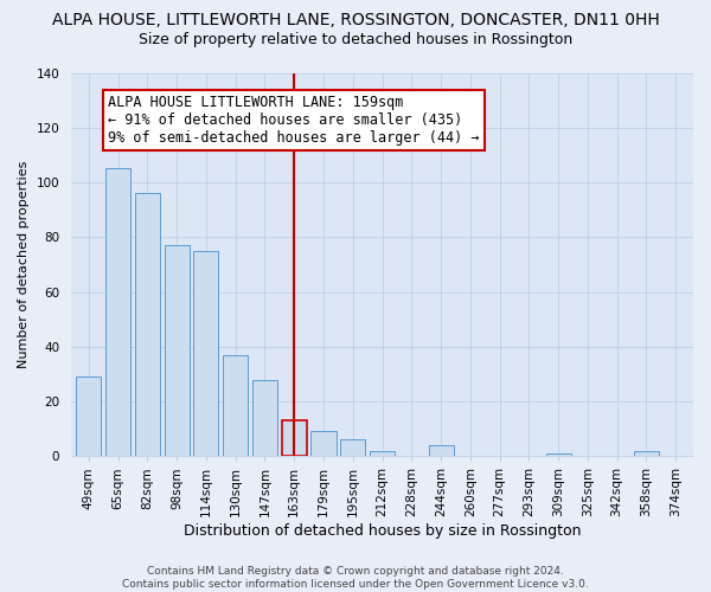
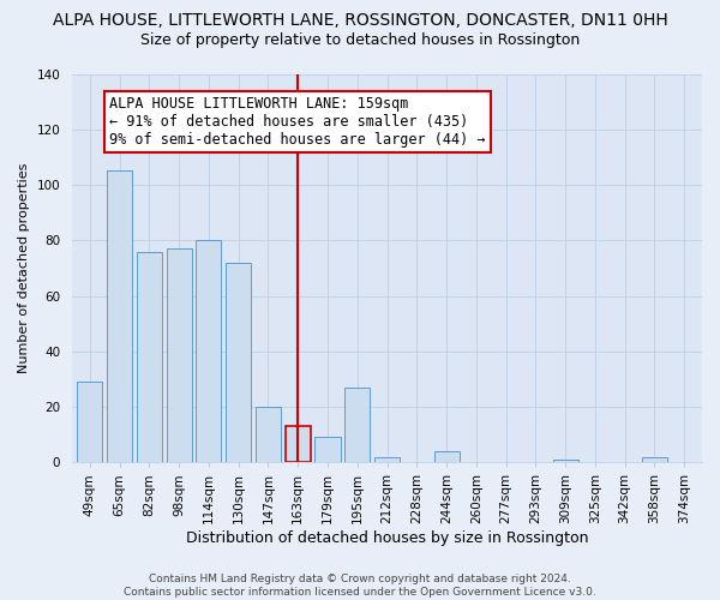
82sqm: 96 -> 76
114sqm: 75 -> 80
130sqm: 37 -> 72
147sqm: 28 -> 20
195sqm: 6 -> 27
